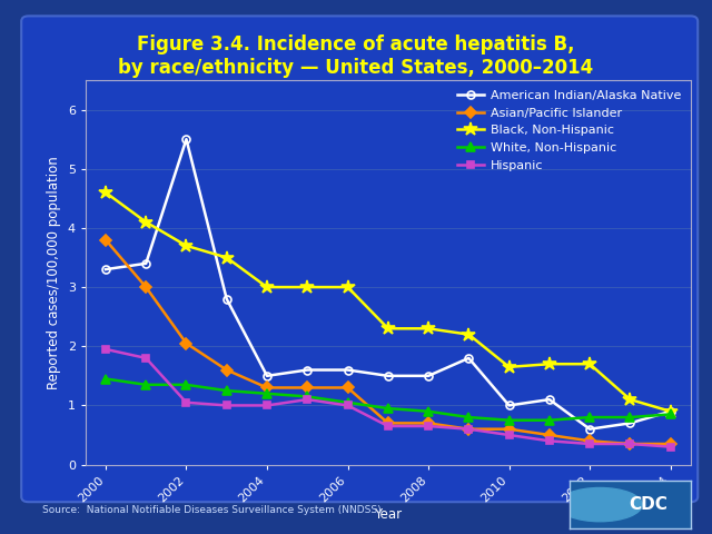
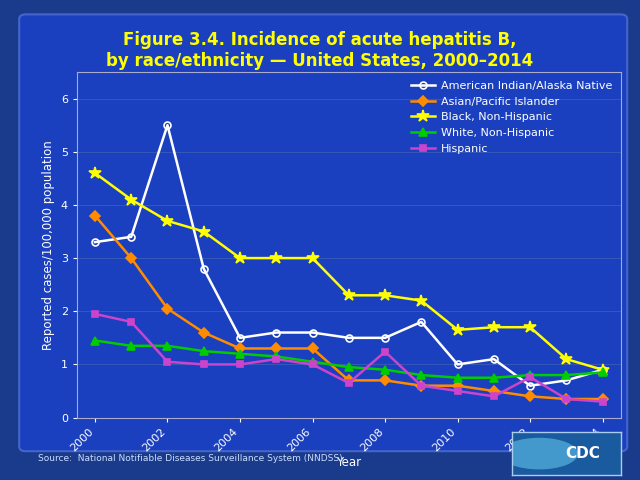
Hispanic/2008: 0.65 -> 1.24
Hispanic/2012: 0.35 -> 0.76
